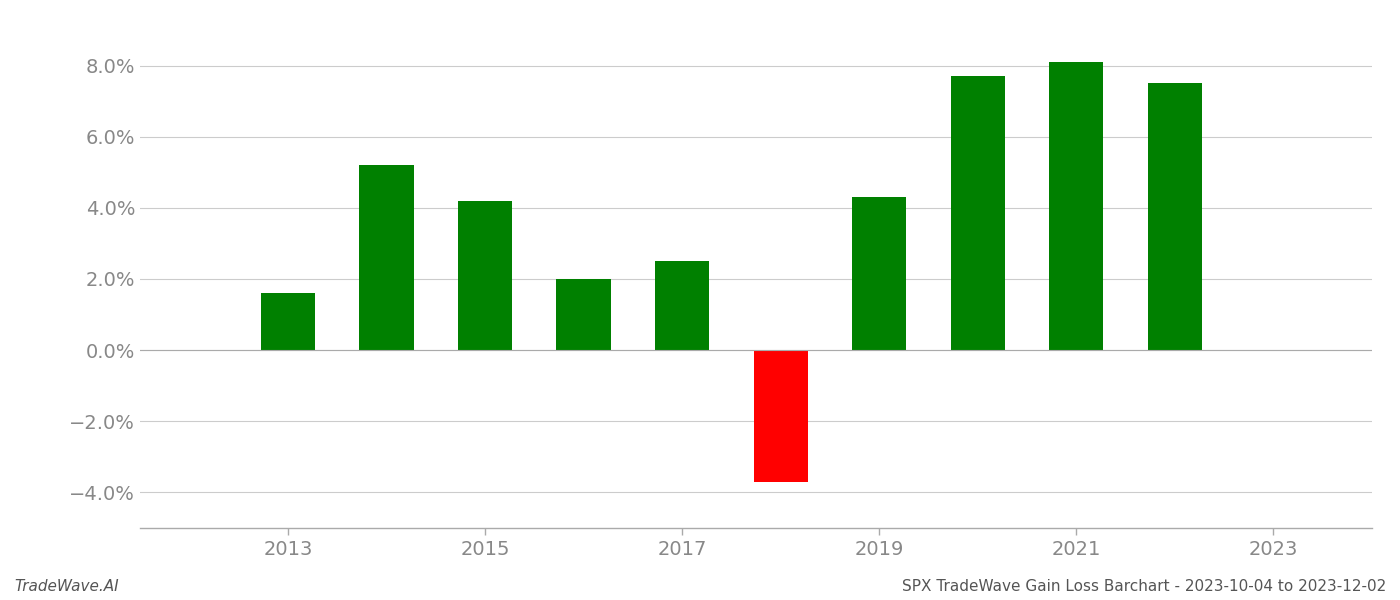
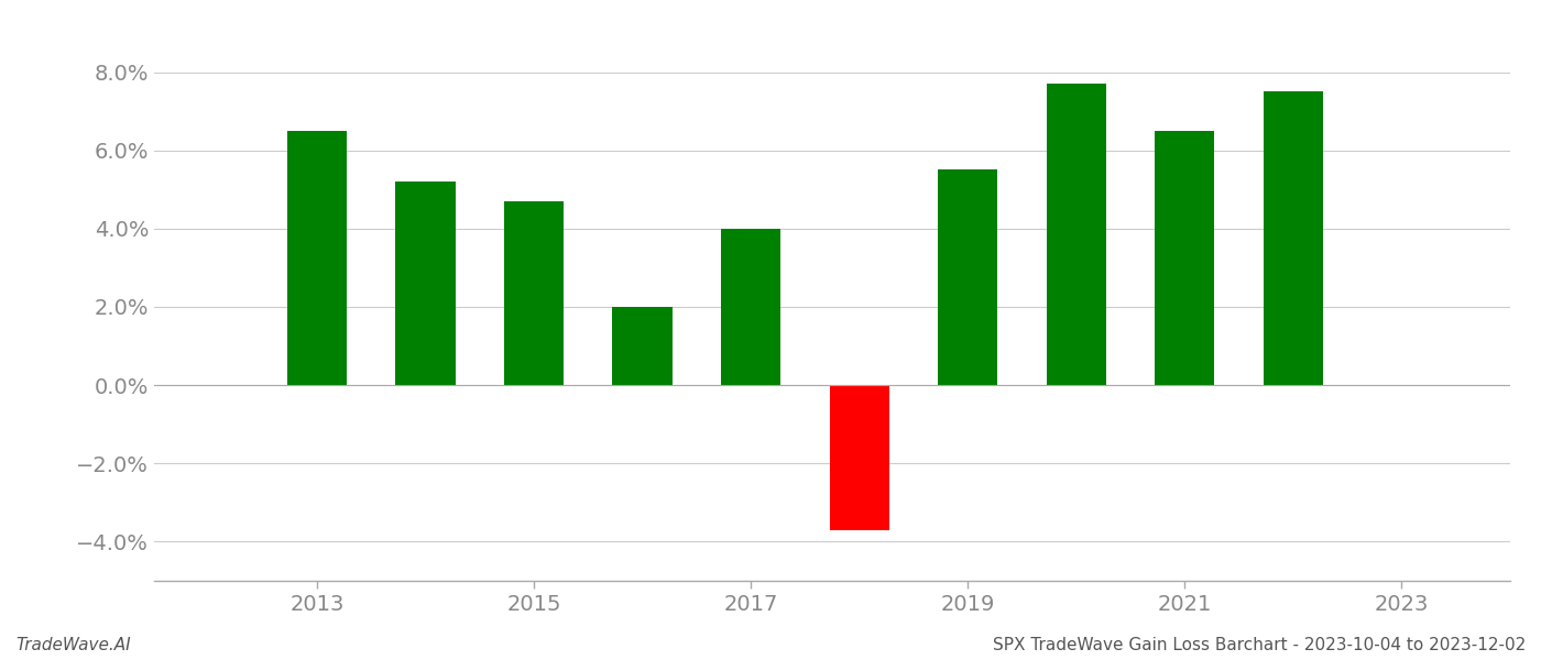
2013: 1.6% -> 6.5%
2015: 4.2% -> 4.7%
2017: 2.5% -> 4.0%
2019: 4.3% -> 5.5%
2021: 8.1% -> 6.5%
